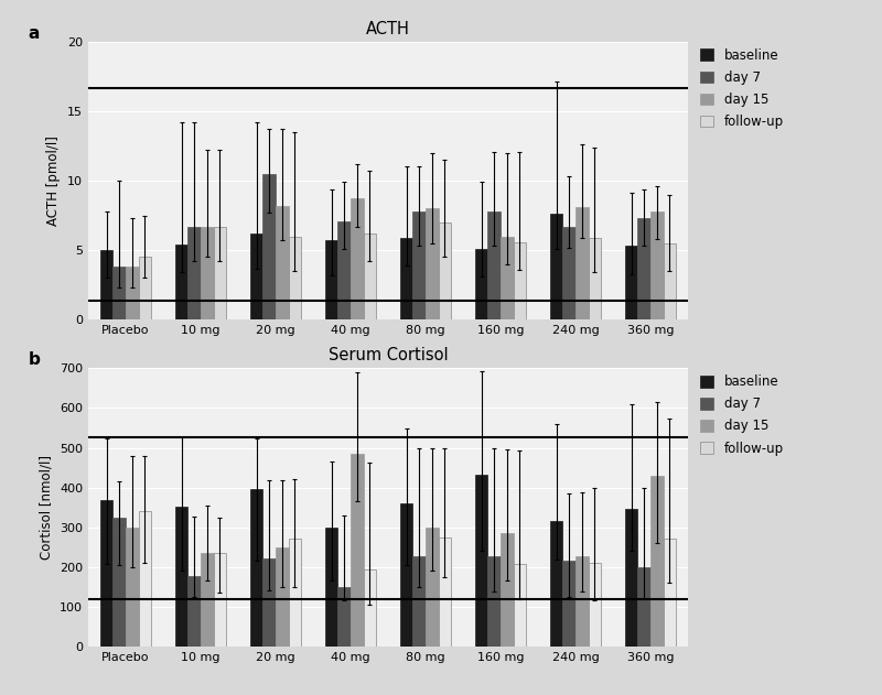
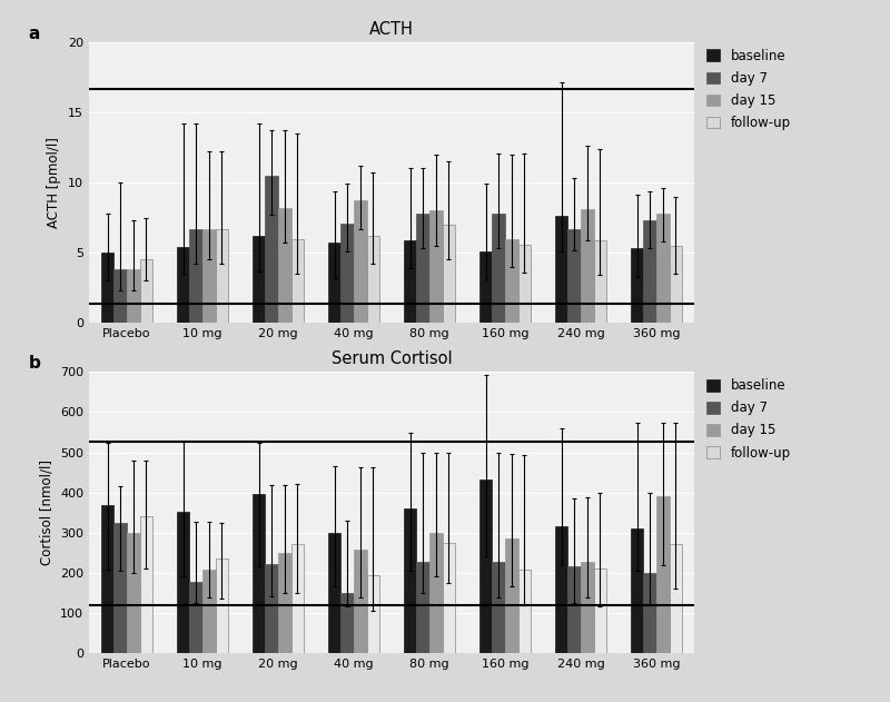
Serum Cortisol/day 15/10 mg: 235 -> 208
Serum Cortisol/day 15/40 mg: 485 -> 258
Serum Cortisol/baseline/360 mg: 345 -> 310
Serum Cortisol/day 15/360 mg: 430 -> 390
